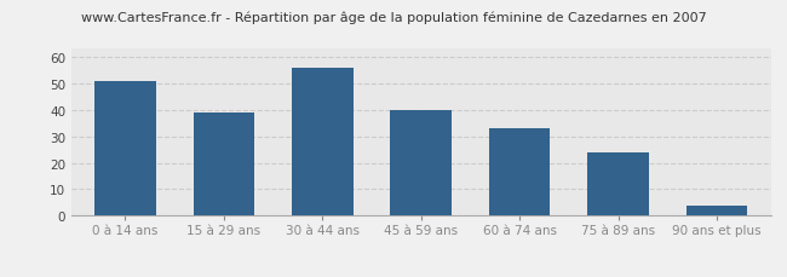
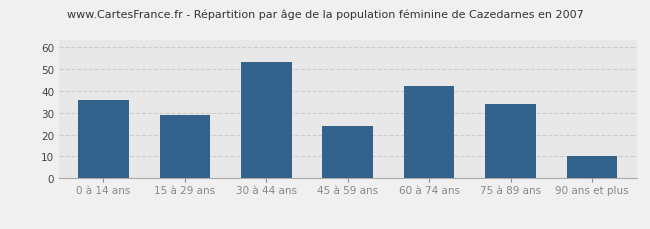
0 à 14 ans: 51 -> 36
15 à 29 ans: 39 -> 29
30 à 44 ans: 56 -> 53
45 à 59 ans: 40 -> 24
60 à 74 ans: 33 -> 42
75 à 89 ans: 24 -> 34
90 ans et plus: 4 -> 10
